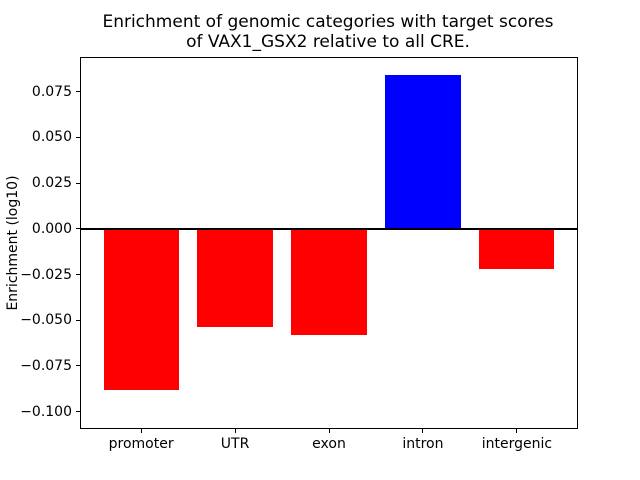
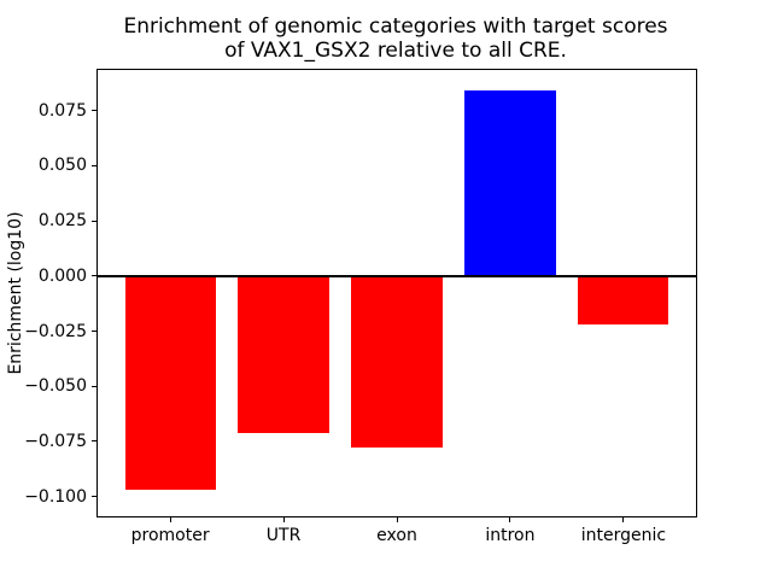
promoter: -0.088 -> -0.097
UTR: -0.054 -> -0.071
exon: -0.058 -> -0.078
